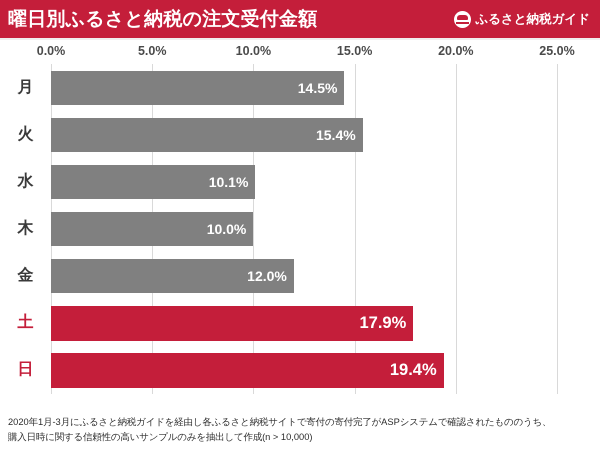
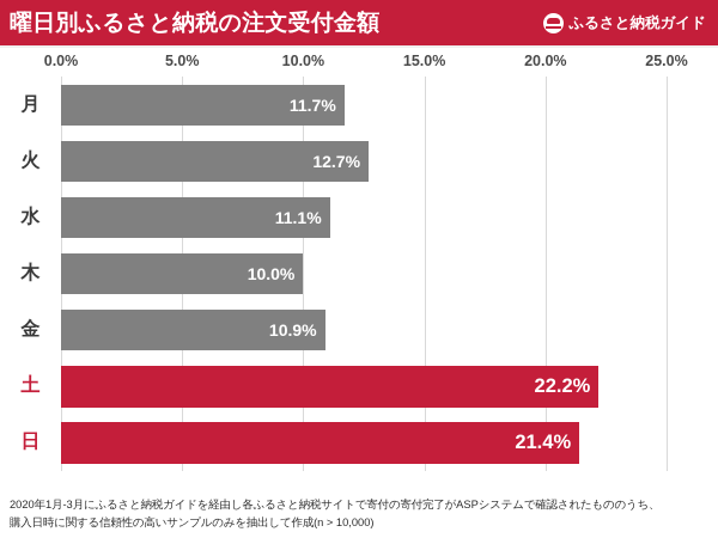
月: 14.5% -> 11.7%
火: 15.4% -> 12.7%
水: 10.1% -> 11.1%
金: 12.0% -> 10.9%
土: 17.9% -> 22.2%
日: 19.4% -> 21.4%
